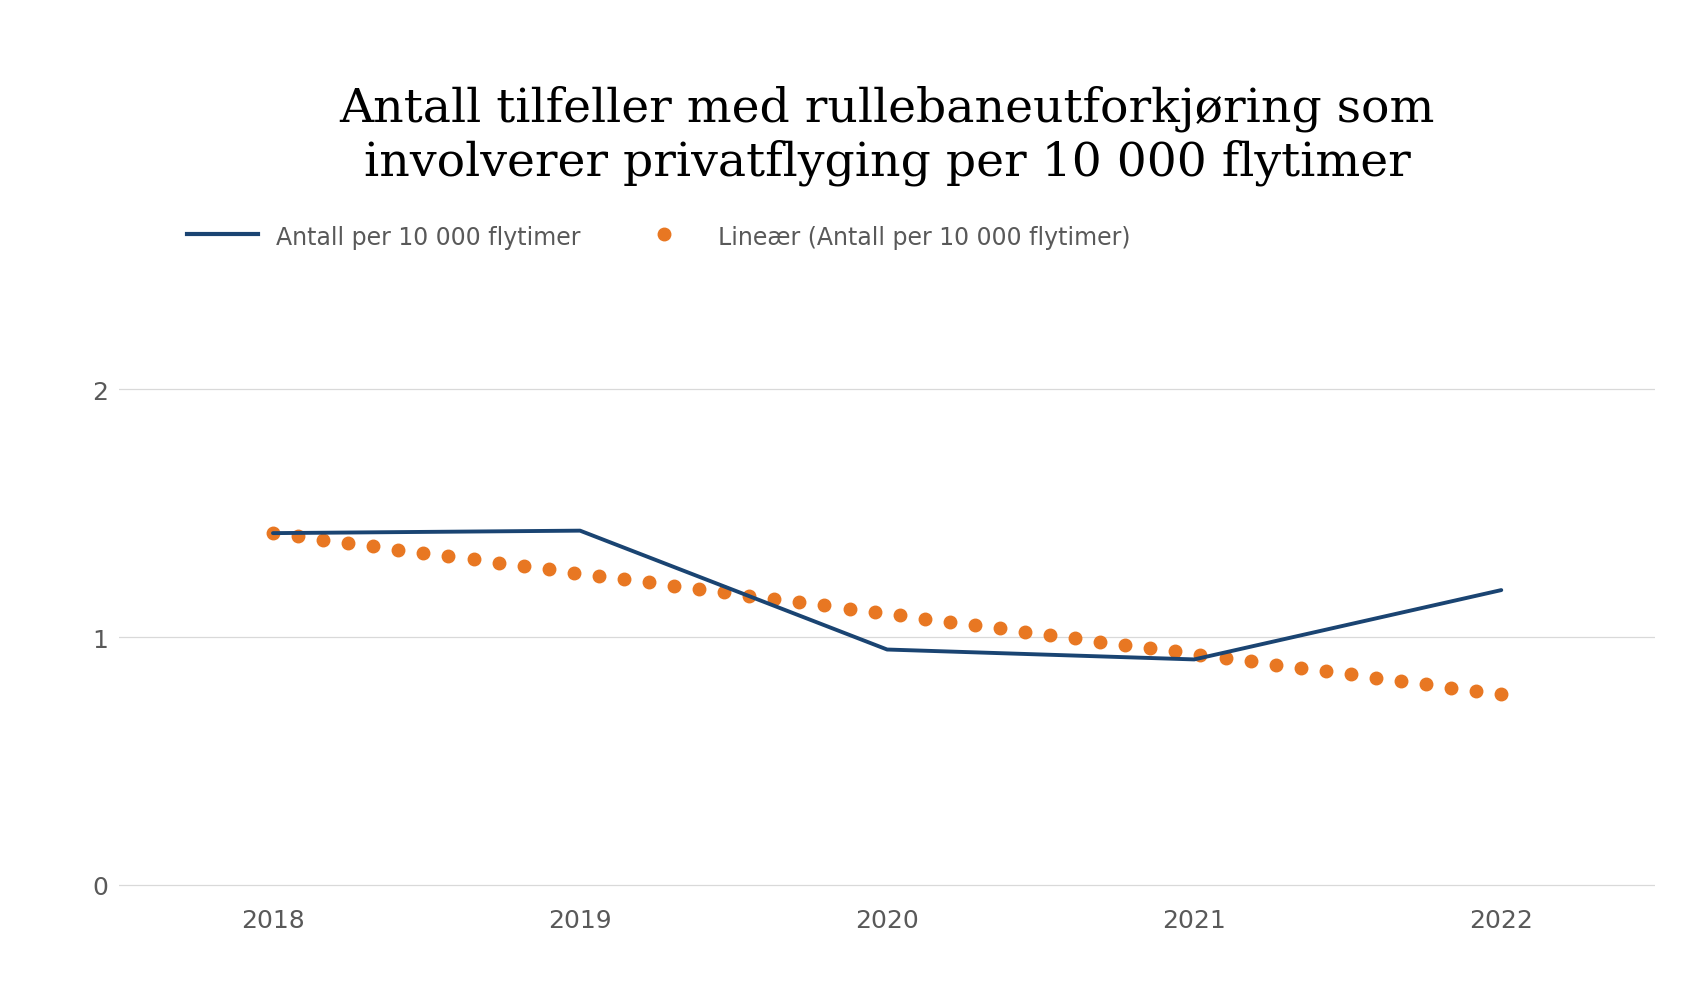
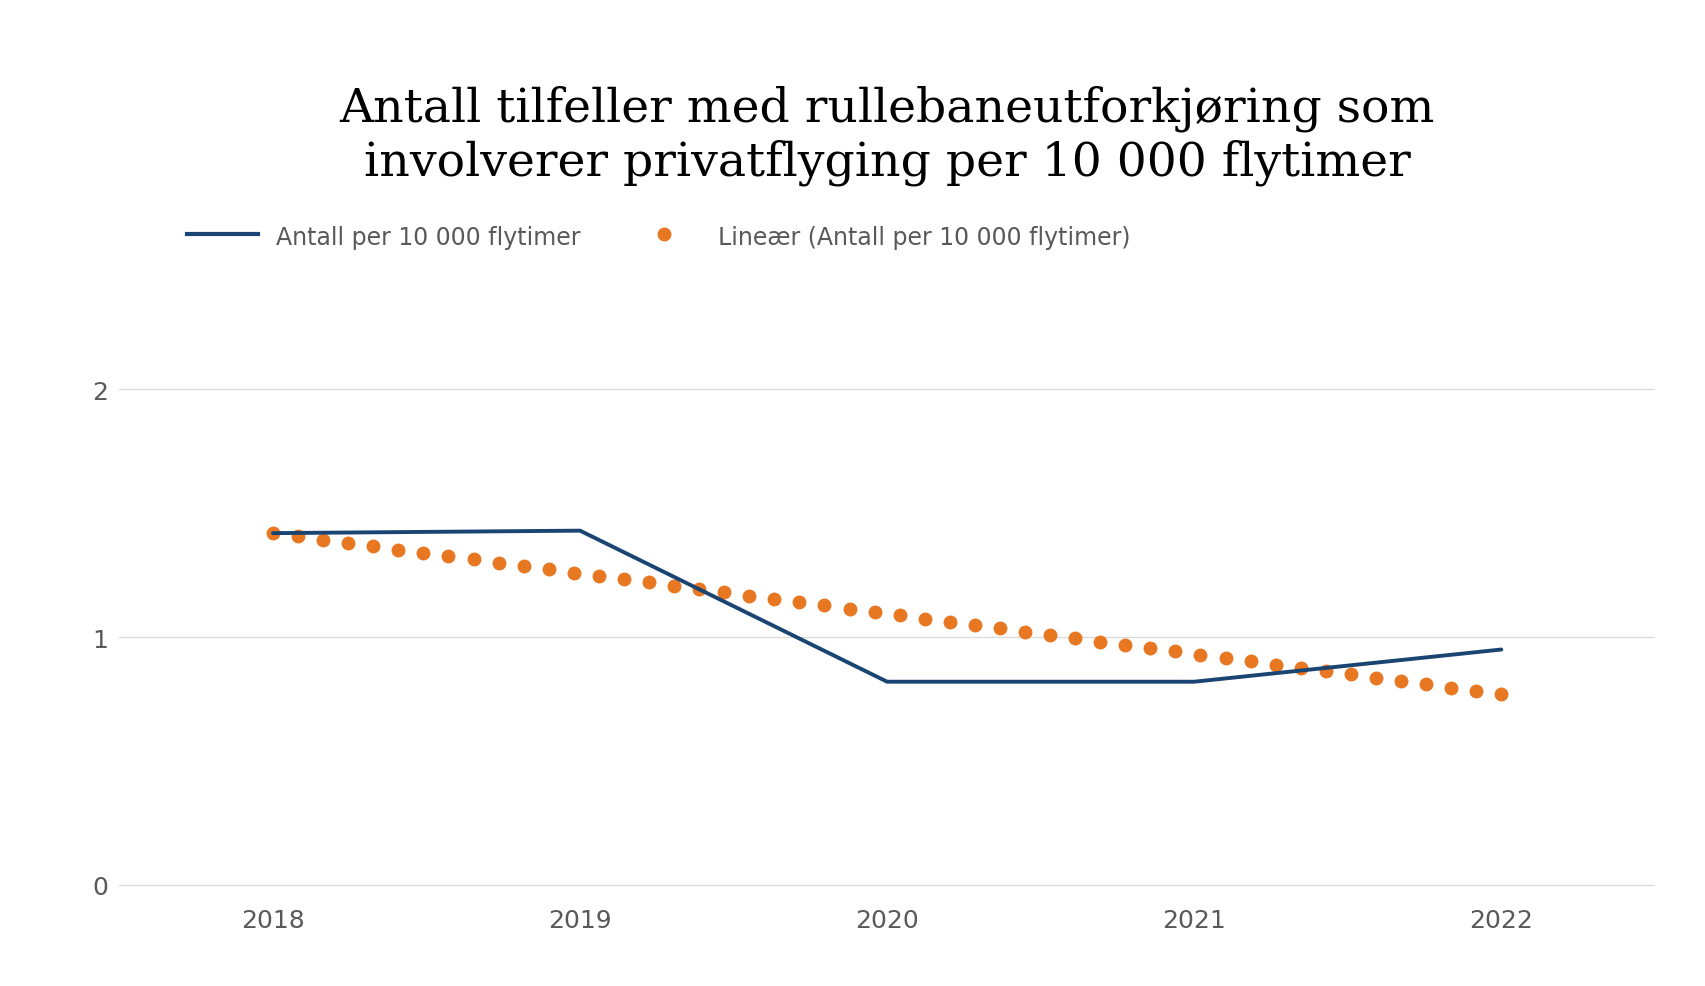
Antall per 10 000 flytimer/2020: 0.95 -> 0.82
Antall per 10 000 flytimer/2021: 0.91 -> 0.82
Antall per 10 000 flytimer/2022: 1.19 -> 0.95
